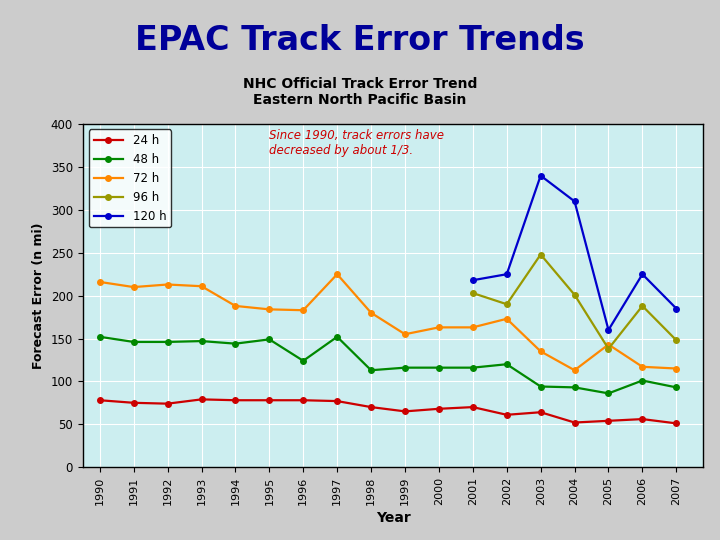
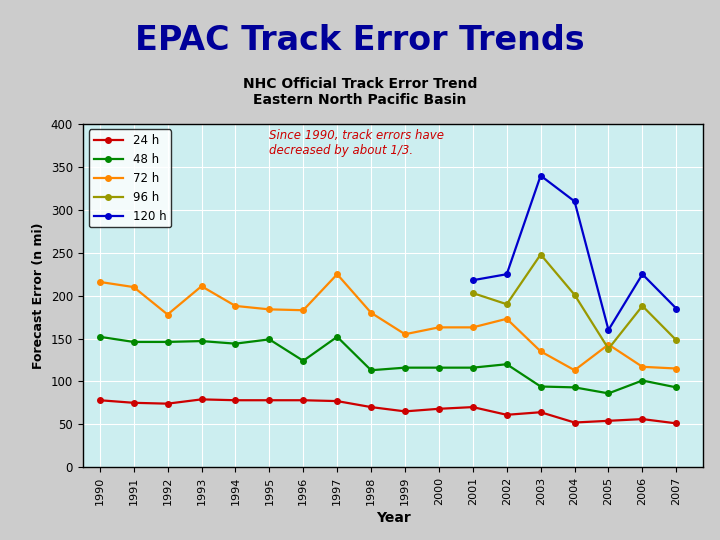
72 h/1992: 213 -> 178
